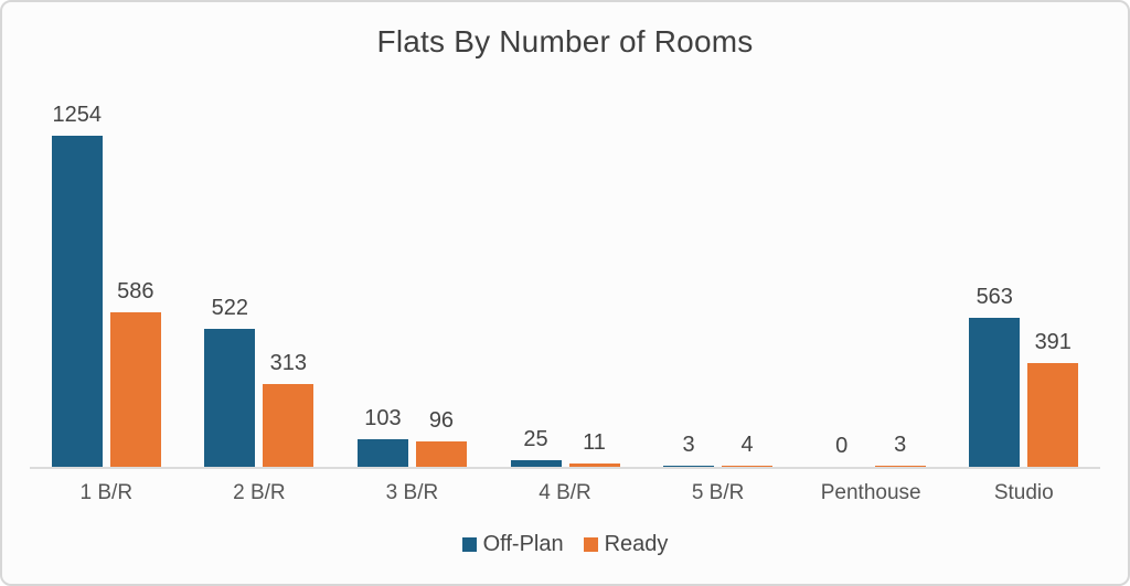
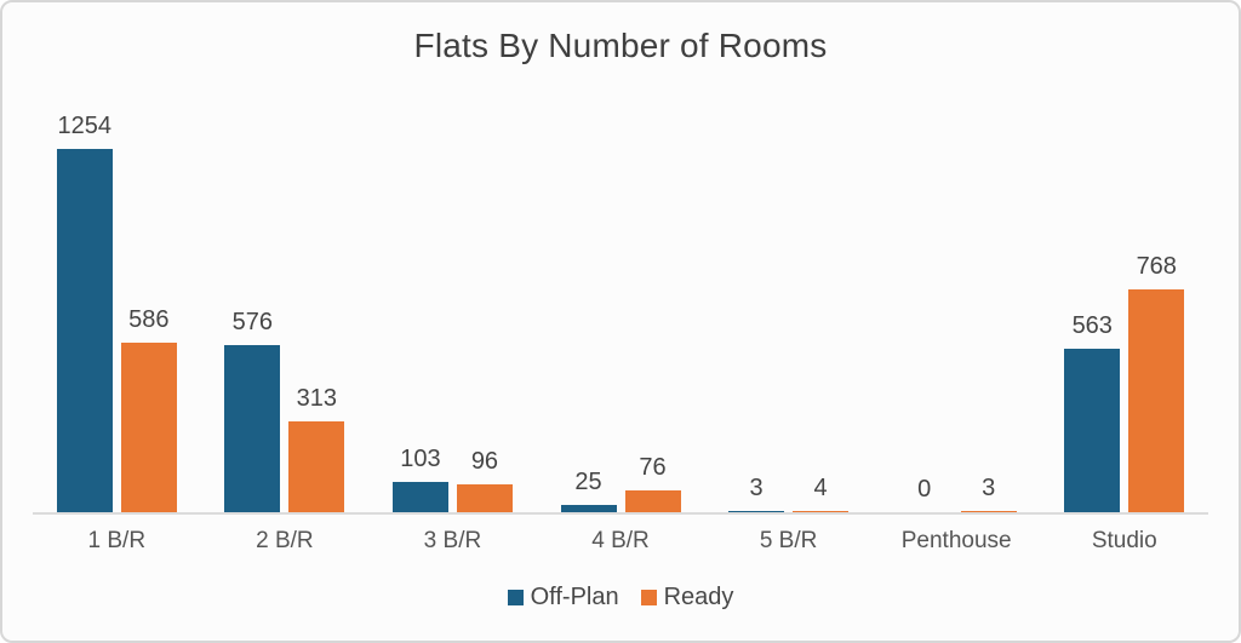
Off-Plan/2 B/R: 522 -> 576
Ready/4 B/R: 11 -> 76
Ready/Studio: 391 -> 768
